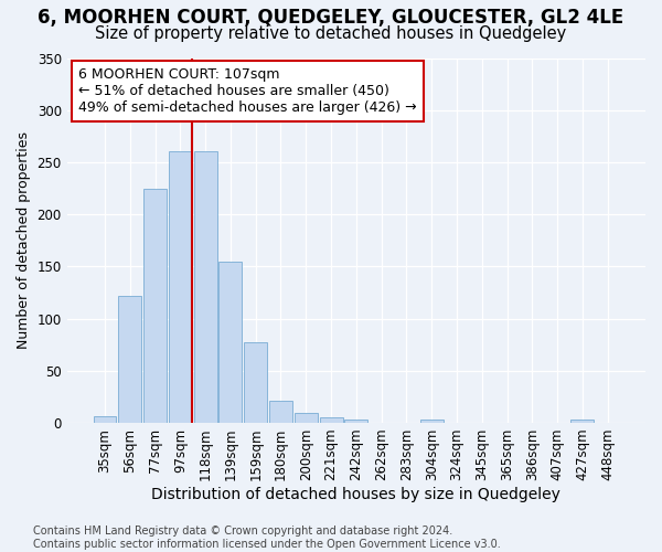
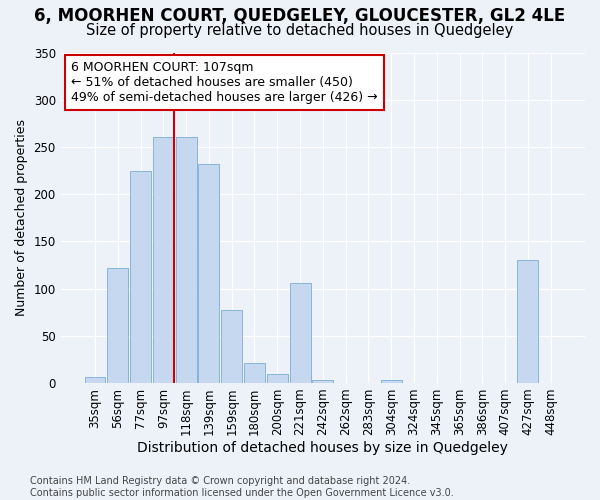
139sqm: 155 -> 232
221sqm: 5 -> 106
427sqm: 3 -> 130
